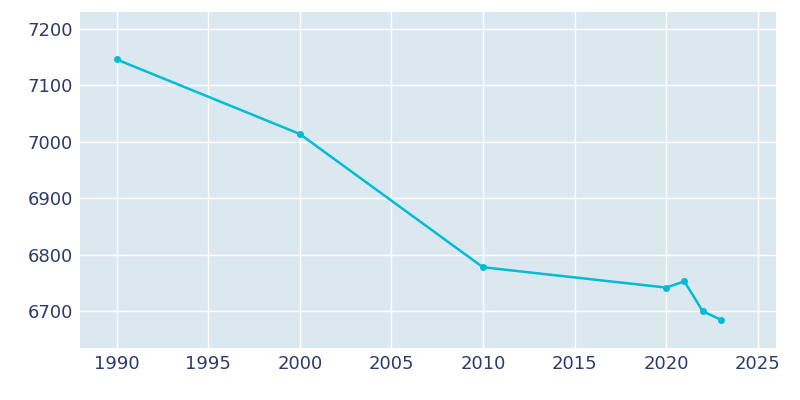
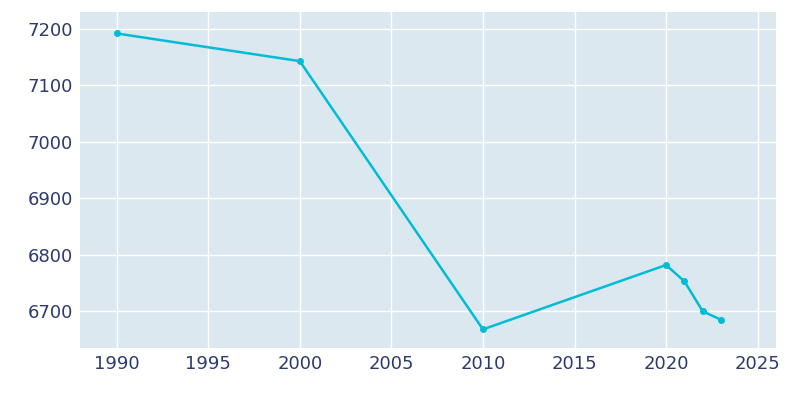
1990: 7146 -> 7192
2000: 7014 -> 7143
2010: 6778 -> 6668
2020: 6742 -> 6782
